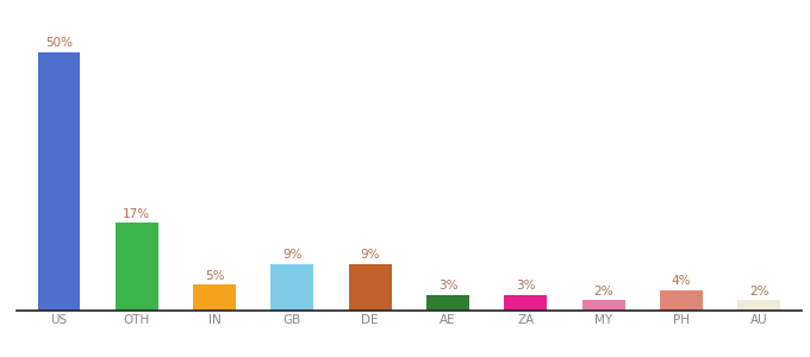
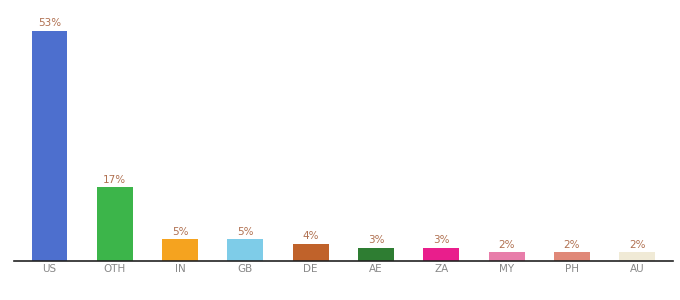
US: 50% -> 53%
GB: 9% -> 5%
DE: 9% -> 4%
PH: 4% -> 2%
